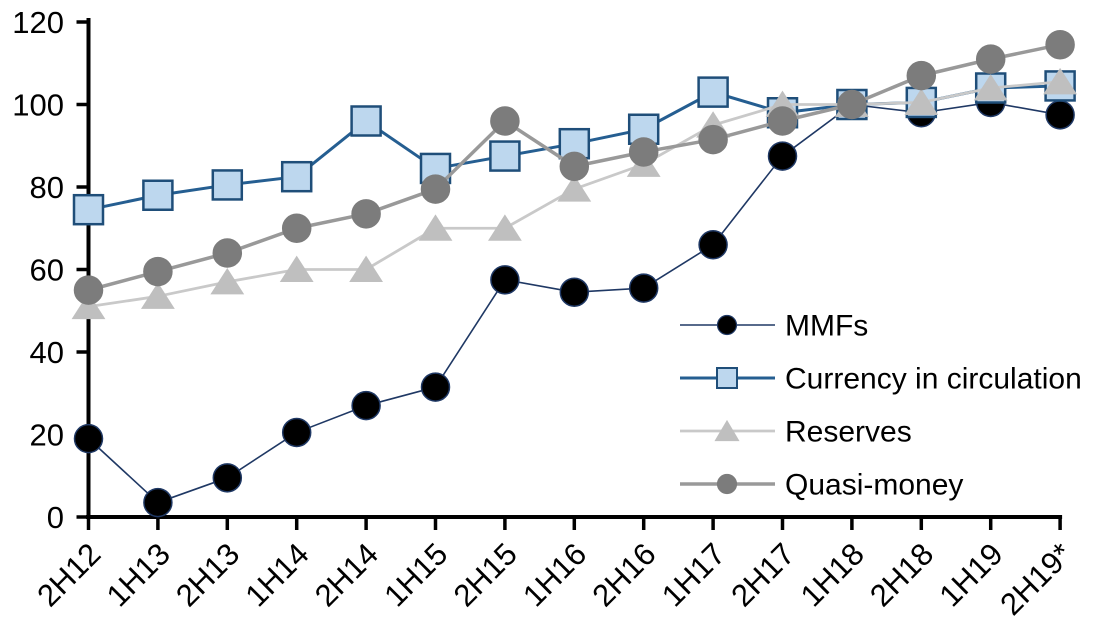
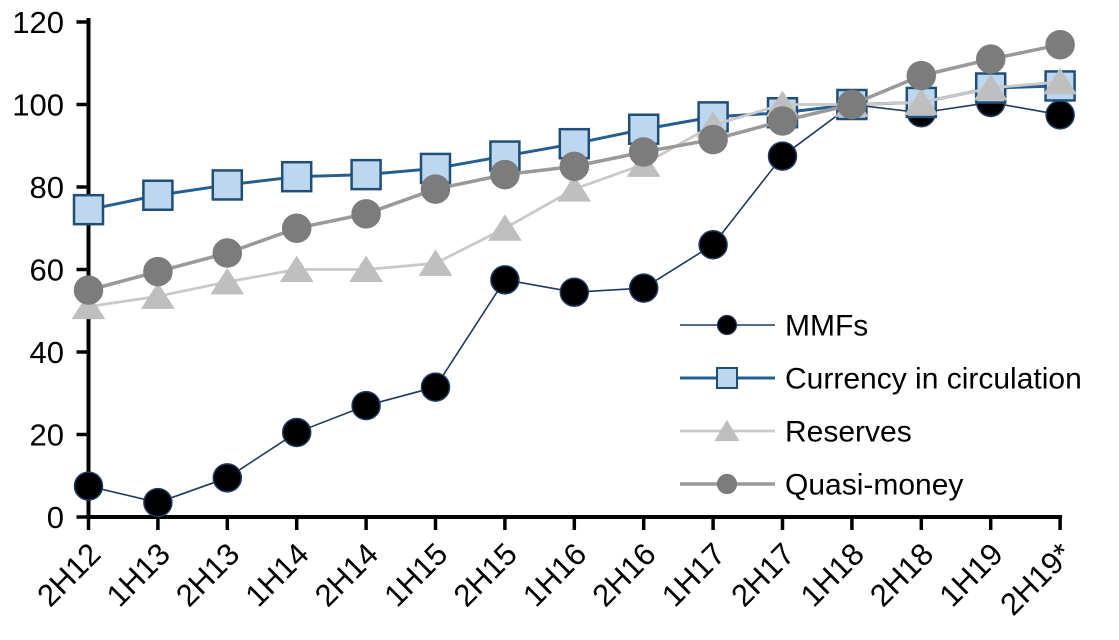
MMFs/2H12: 19 -> 8
Currency in circulation/2H14: 96 -> 83
Reserves/1H15: 70 -> 62
Quasi-money/2H15: 96 -> 83
Currency in circulation/1H17: 103 -> 97
